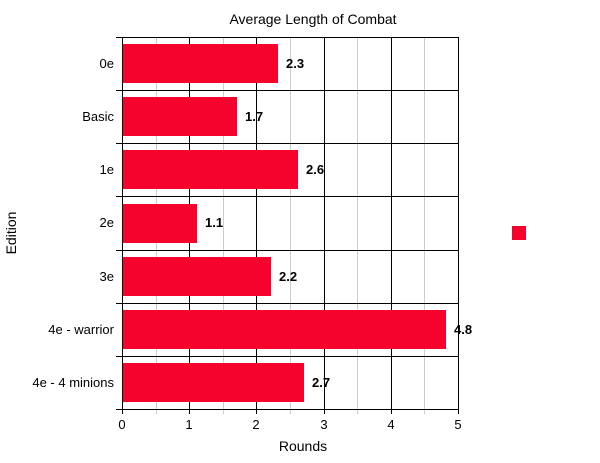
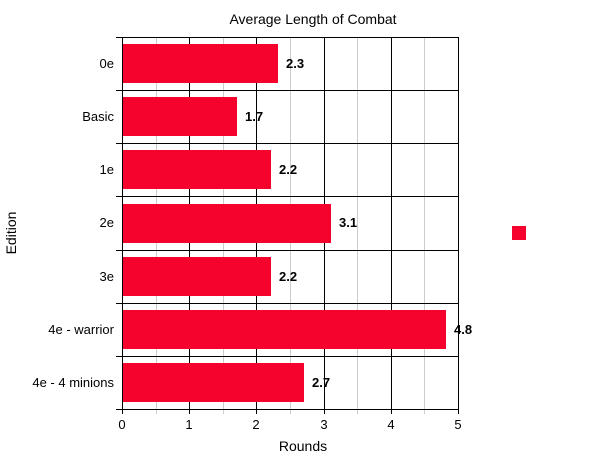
1e: 2.6 -> 2.2
2e: 1.1 -> 3.1
